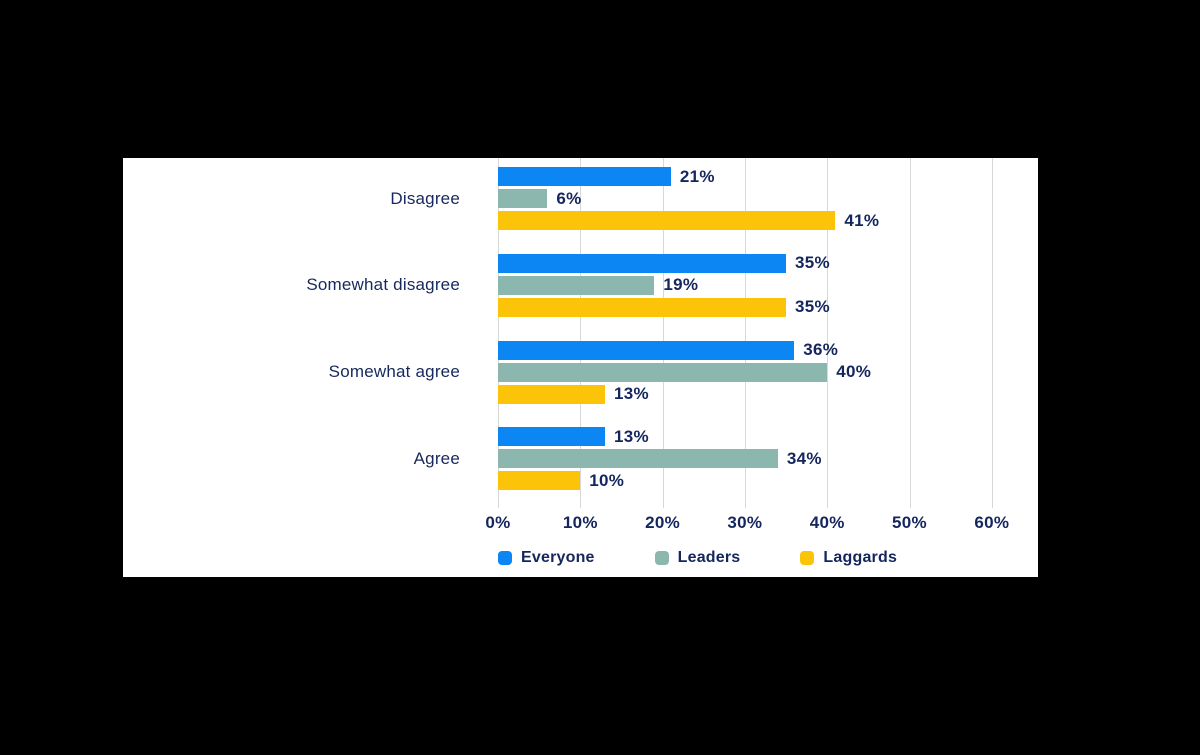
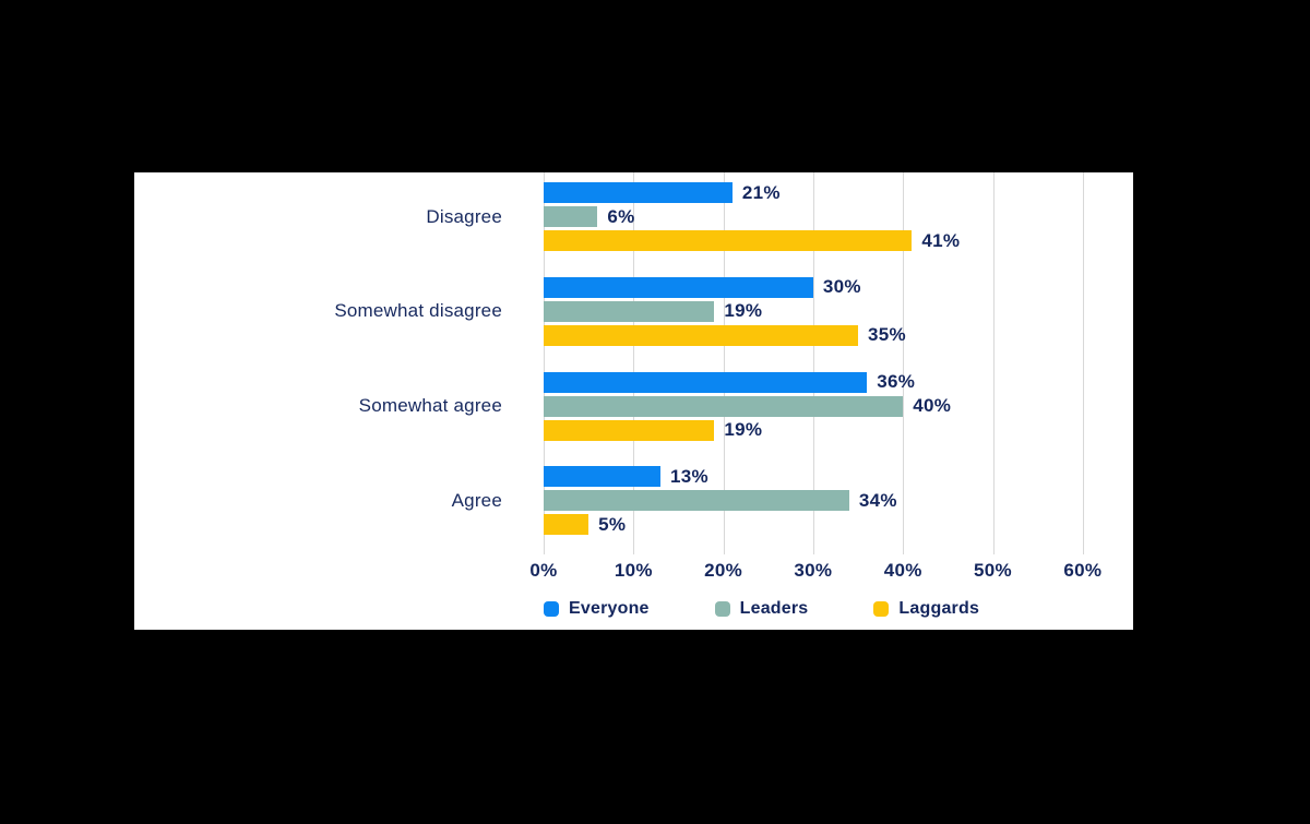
Everyone/Somewhat disagree: 35% -> 30%
Laggards/Somewhat agree: 13% -> 19%
Laggards/Agree: 10% -> 5%
